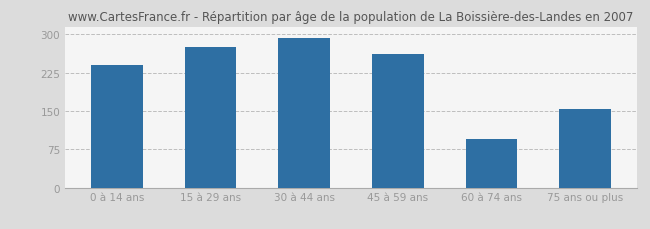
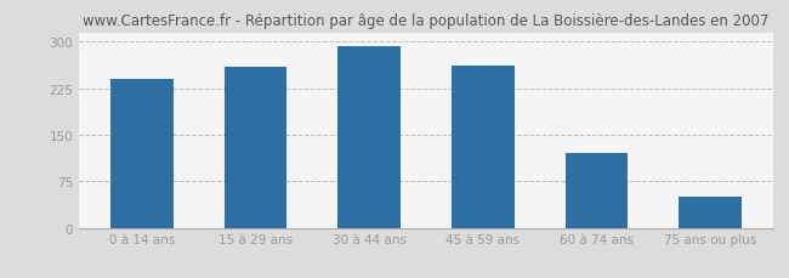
15 à 29 ans: 276 -> 260
60 à 74 ans: 96 -> 120
75 ans ou plus: 154 -> 50
